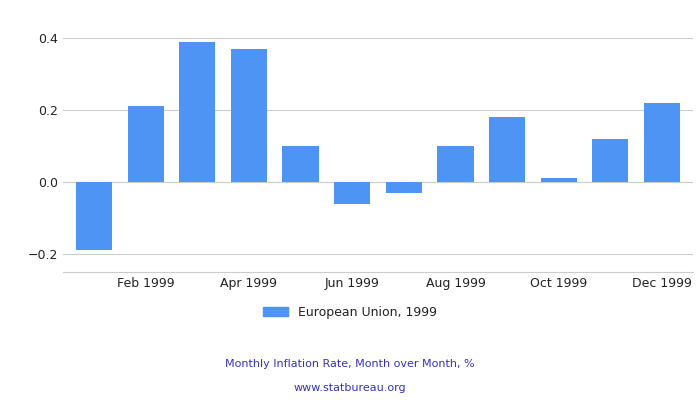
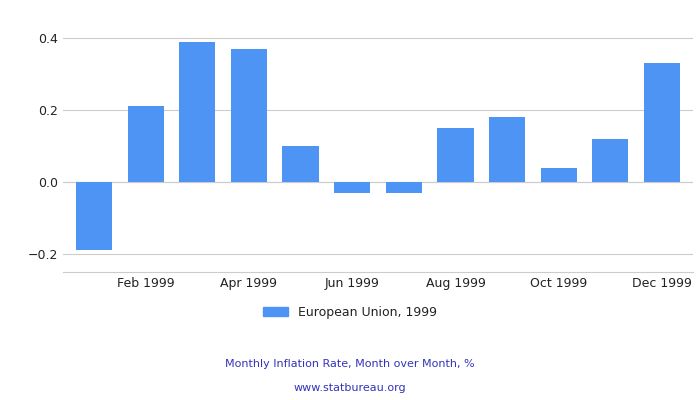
Jun 1999: -0.06 -> -0.03
Aug 1999: 0.10 -> 0.15
Oct 1999: 0.01 -> 0.04
Dec 1999: 0.22 -> 0.33
